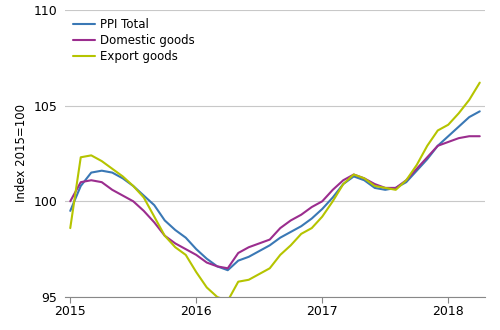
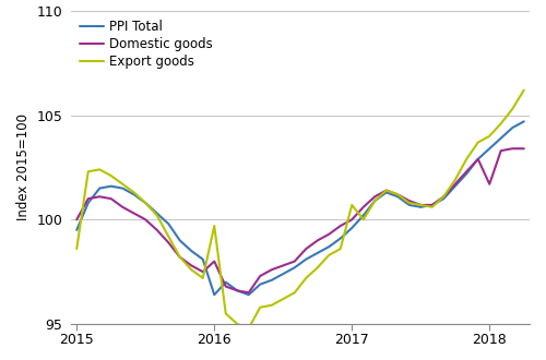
PPI Total/2016: 97.5 -> 96.4
Domestic goods/2016: 97.2 -> 98.0
Export goods/2016: 96.3 -> 99.7
Export goods/2017: 99.2 -> 100.7
Domestic goods/2018: 103.1 -> 101.7
